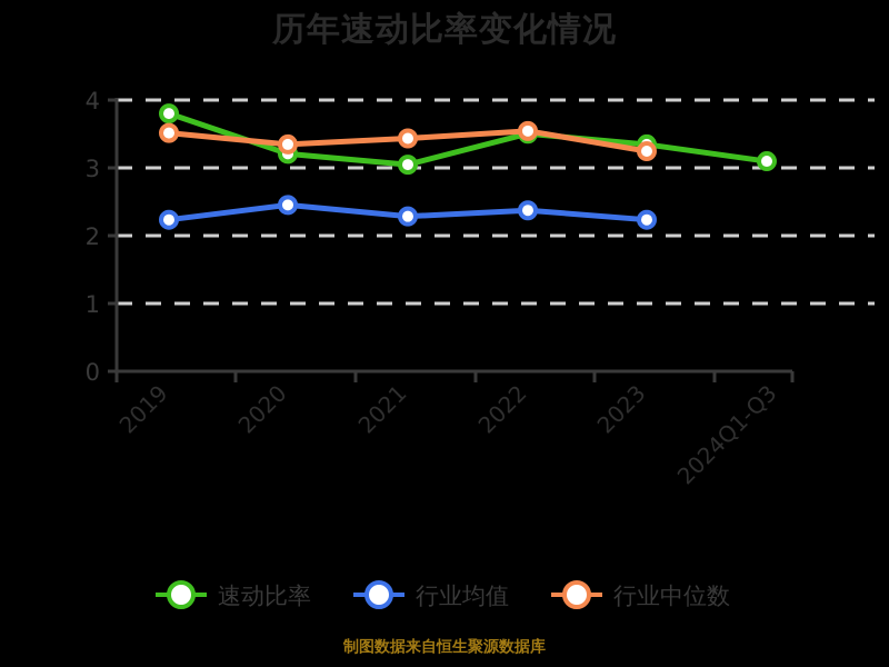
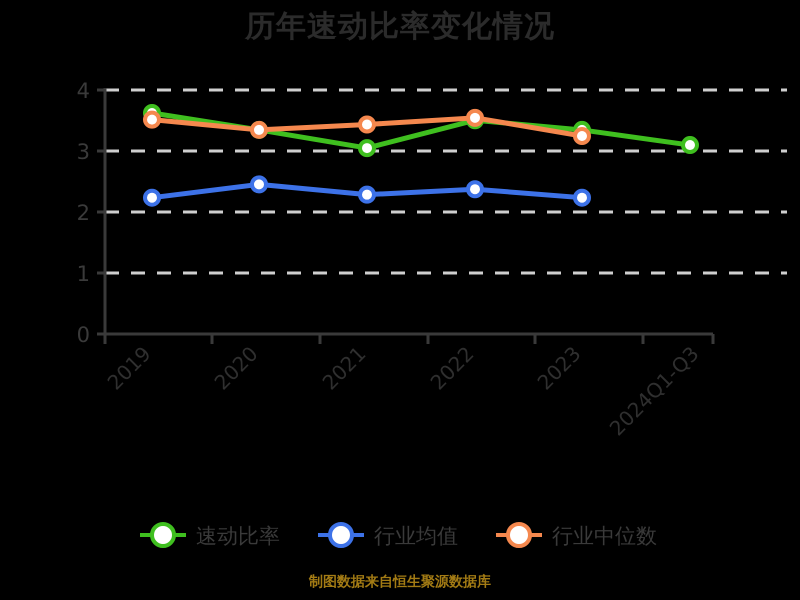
速动比率/2019: 3.8 -> 3.6
速动比率/2020: 3.2 -> 3.3
